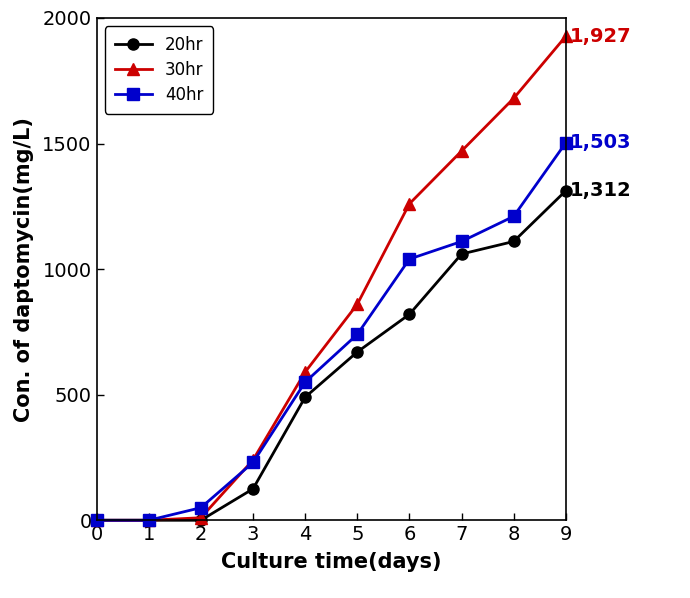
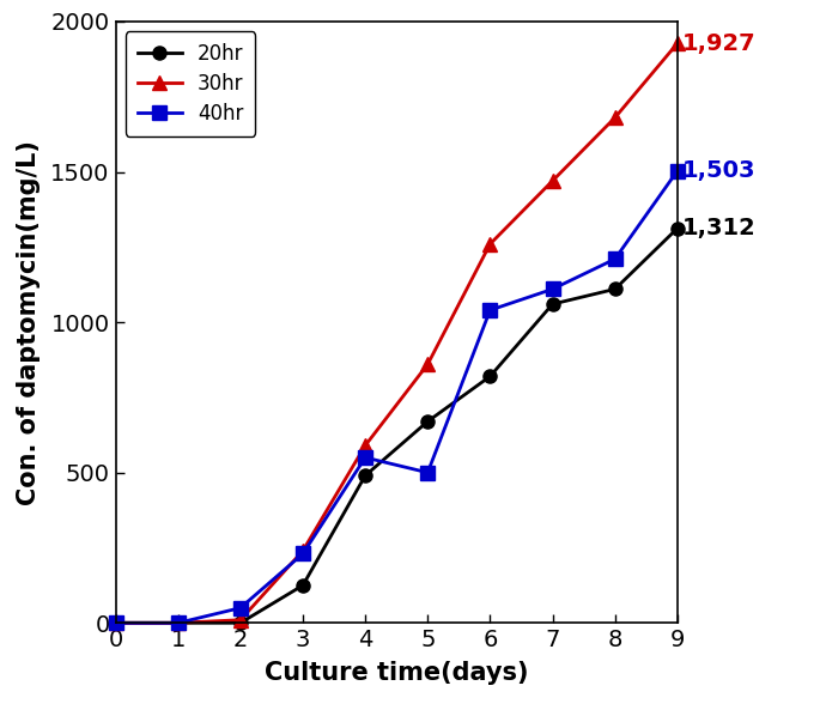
40hr/5: 740 -> 500
